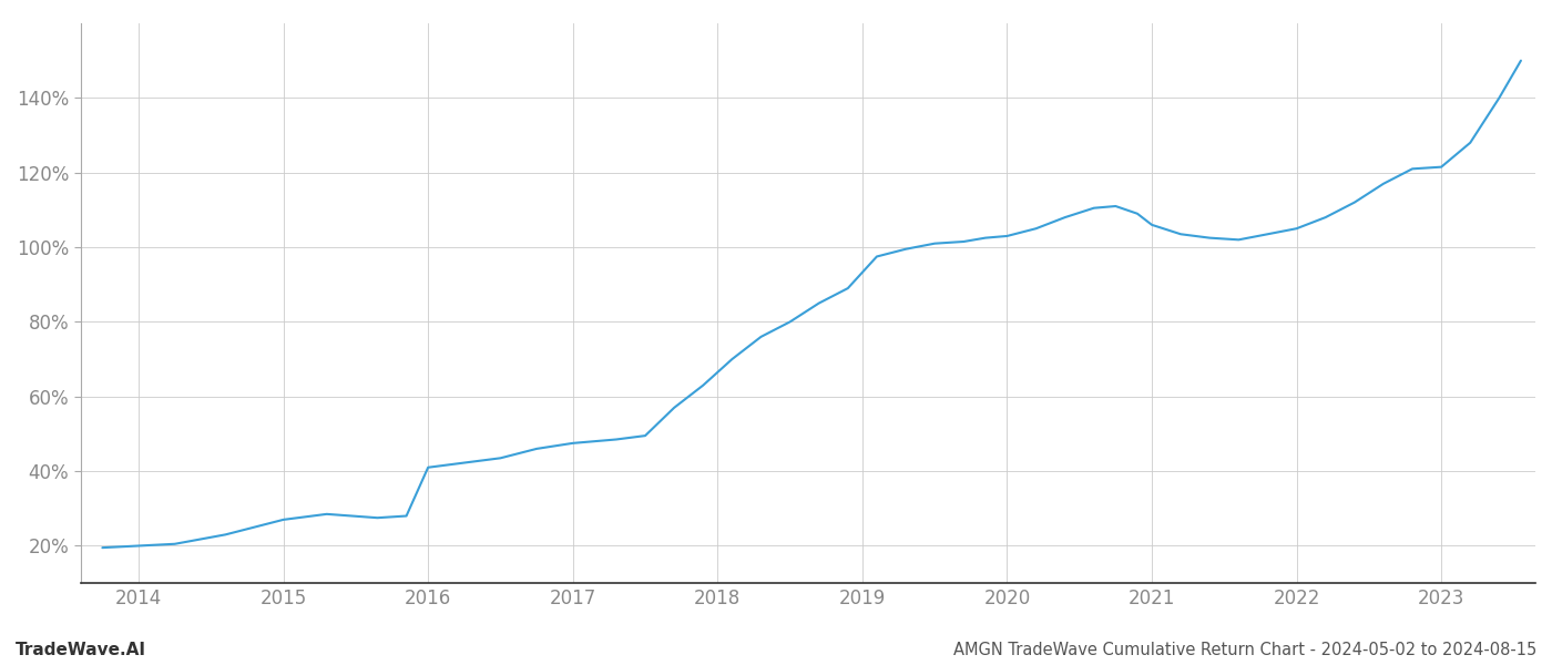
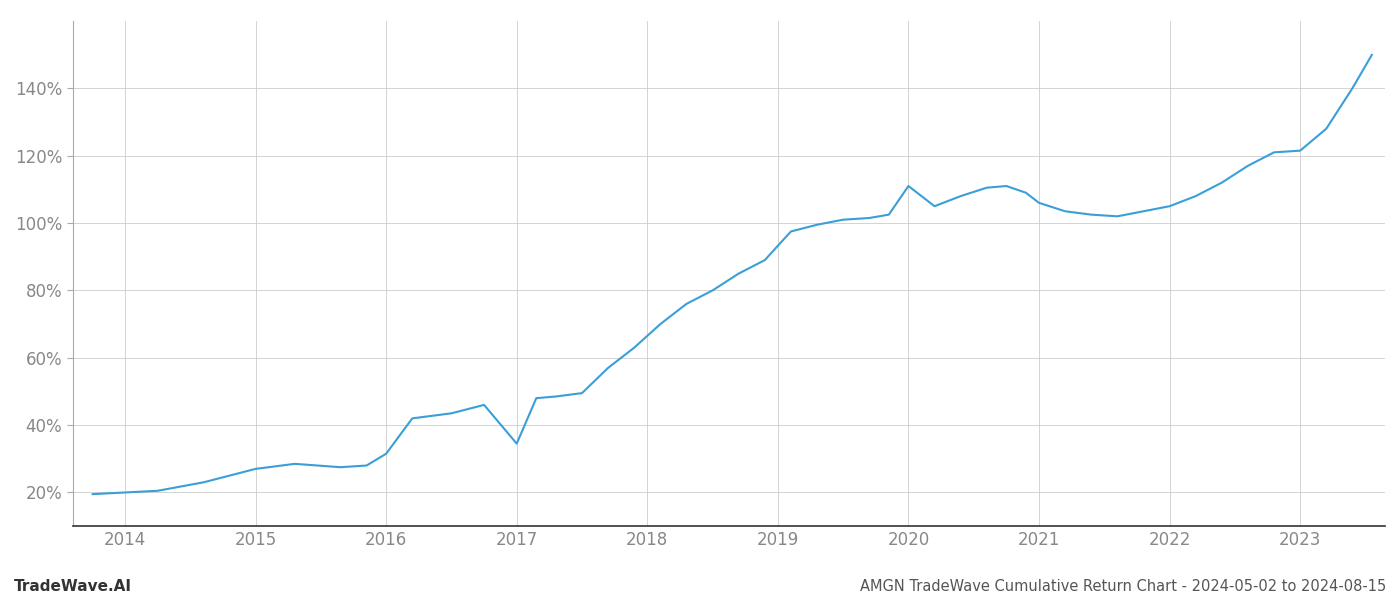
2016: 41.0% -> 31.5%
2017: 47.5% -> 34.5%
2020: 103.0% -> 111.0%
